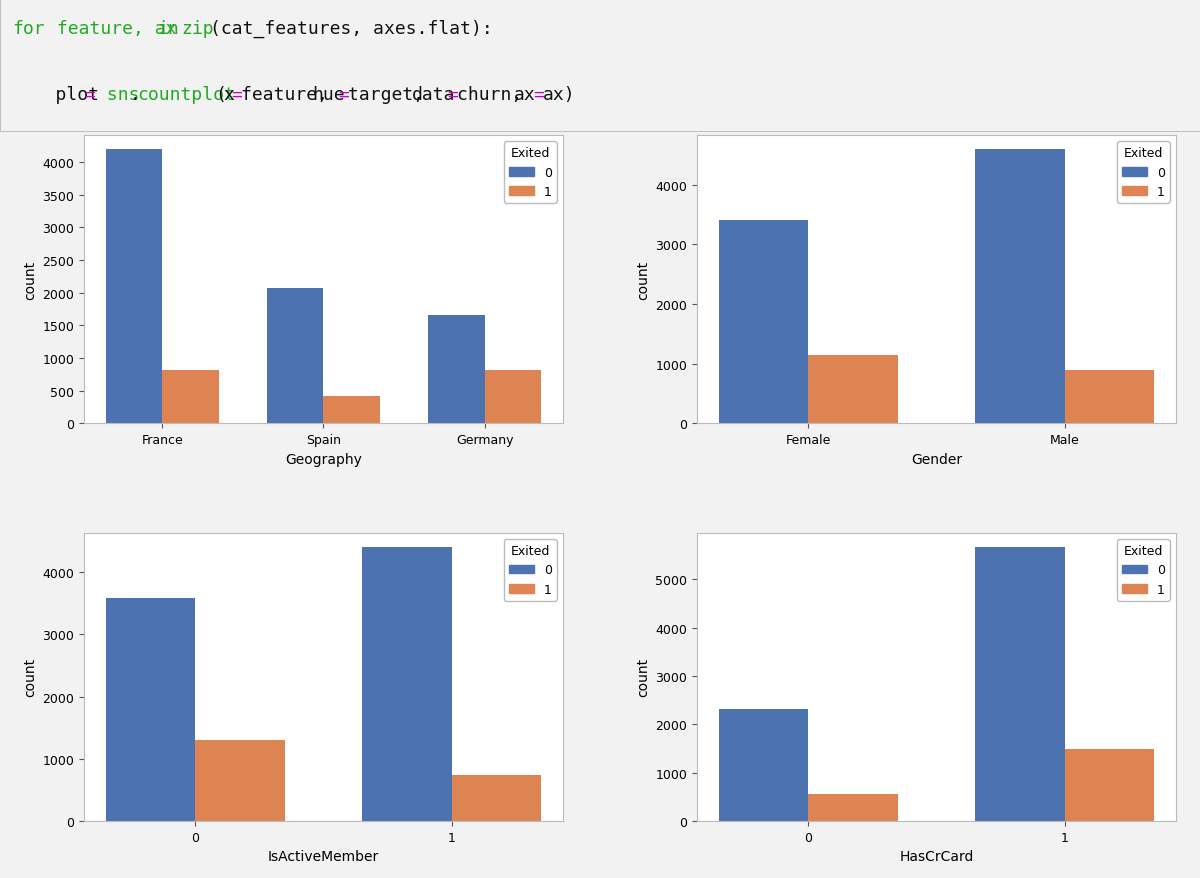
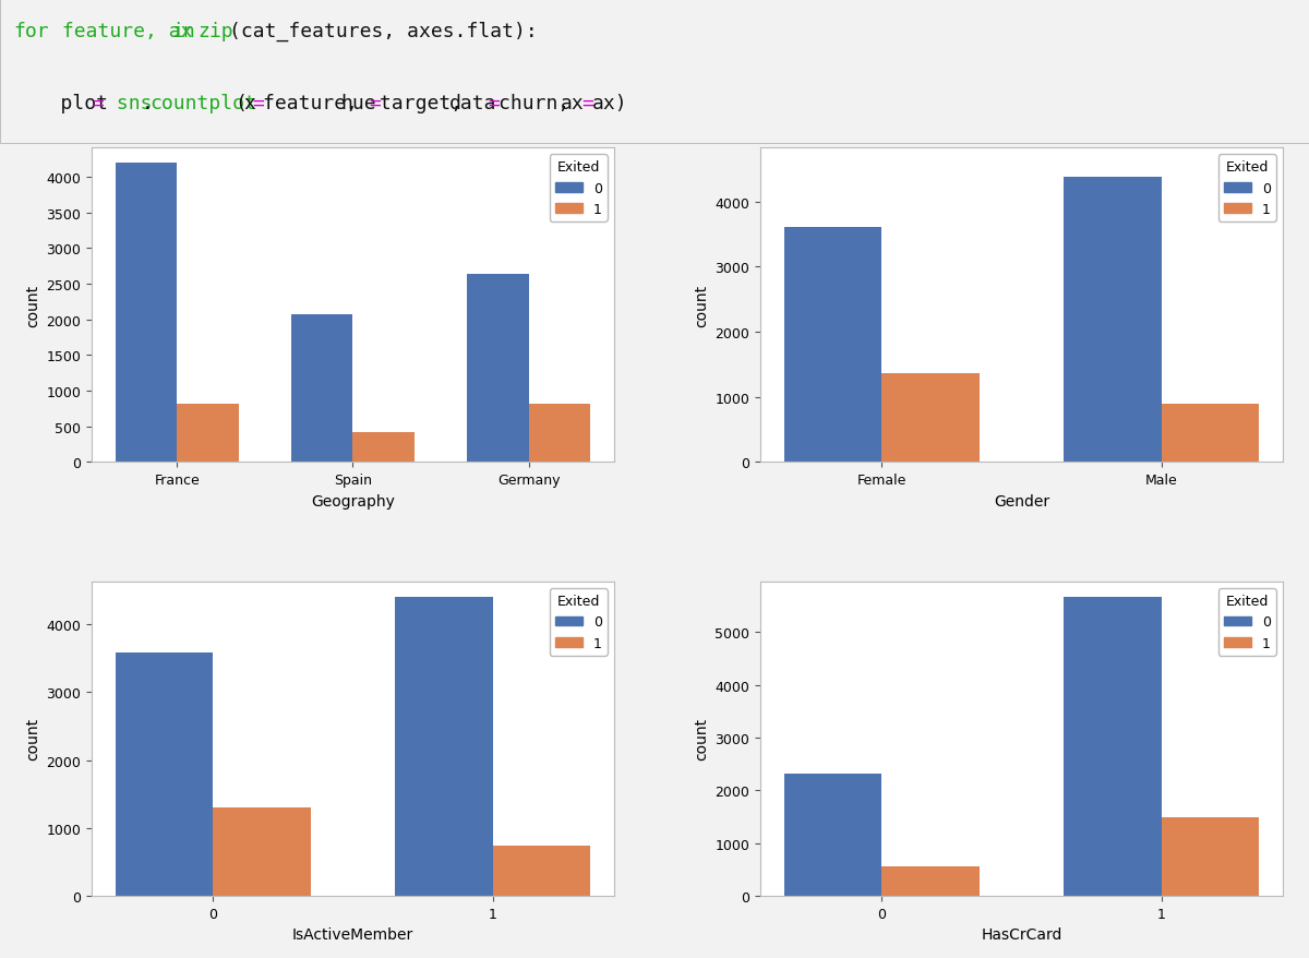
0/Germany: 1660 -> 2640
0/Female: 3400 -> 3600
1/Female: 1140 -> 1360
0/Male: 4600 -> 4380
